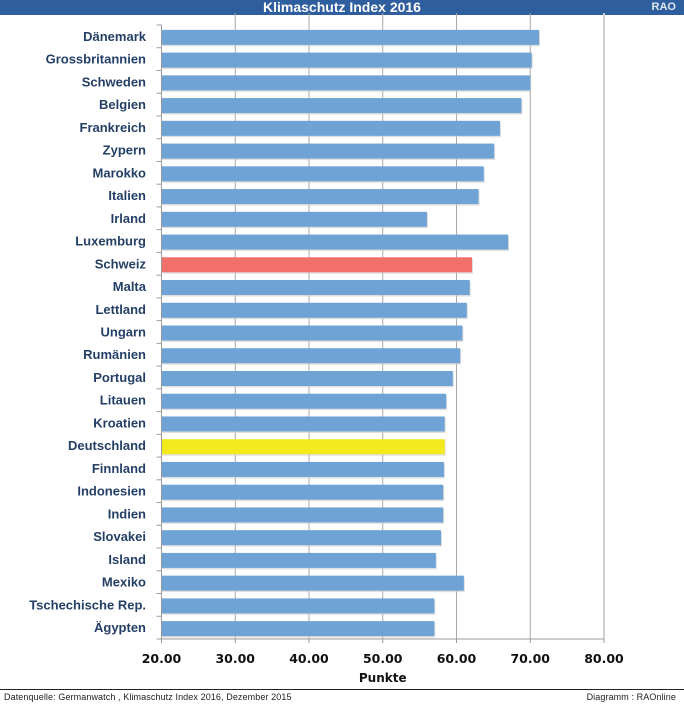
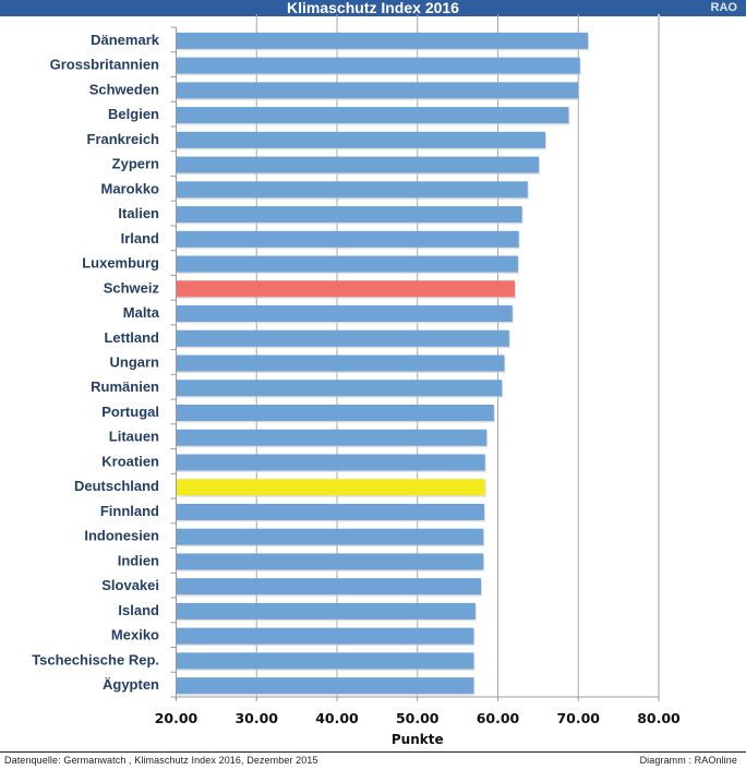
Irland: 56 -> 63
Luxemburg: 67 -> 62
Mexiko: 61 -> 57
